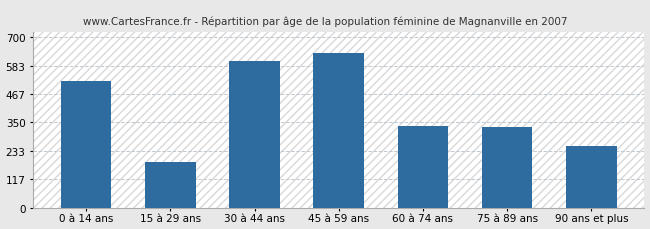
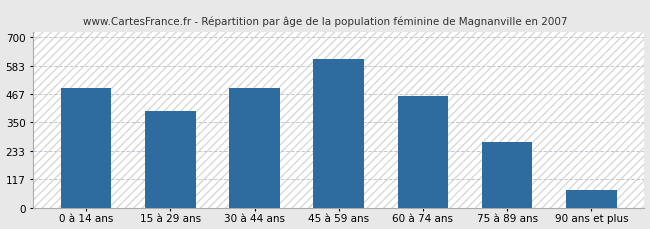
0 à 14 ans: 520 -> 490
15 à 29 ans: 190 -> 395
30 à 44 ans: 600 -> 490
45 à 59 ans: 635 -> 610
60 à 74 ans: 335 -> 460
75 à 89 ans: 330 -> 270
90 ans et plus: 255 -> 75
